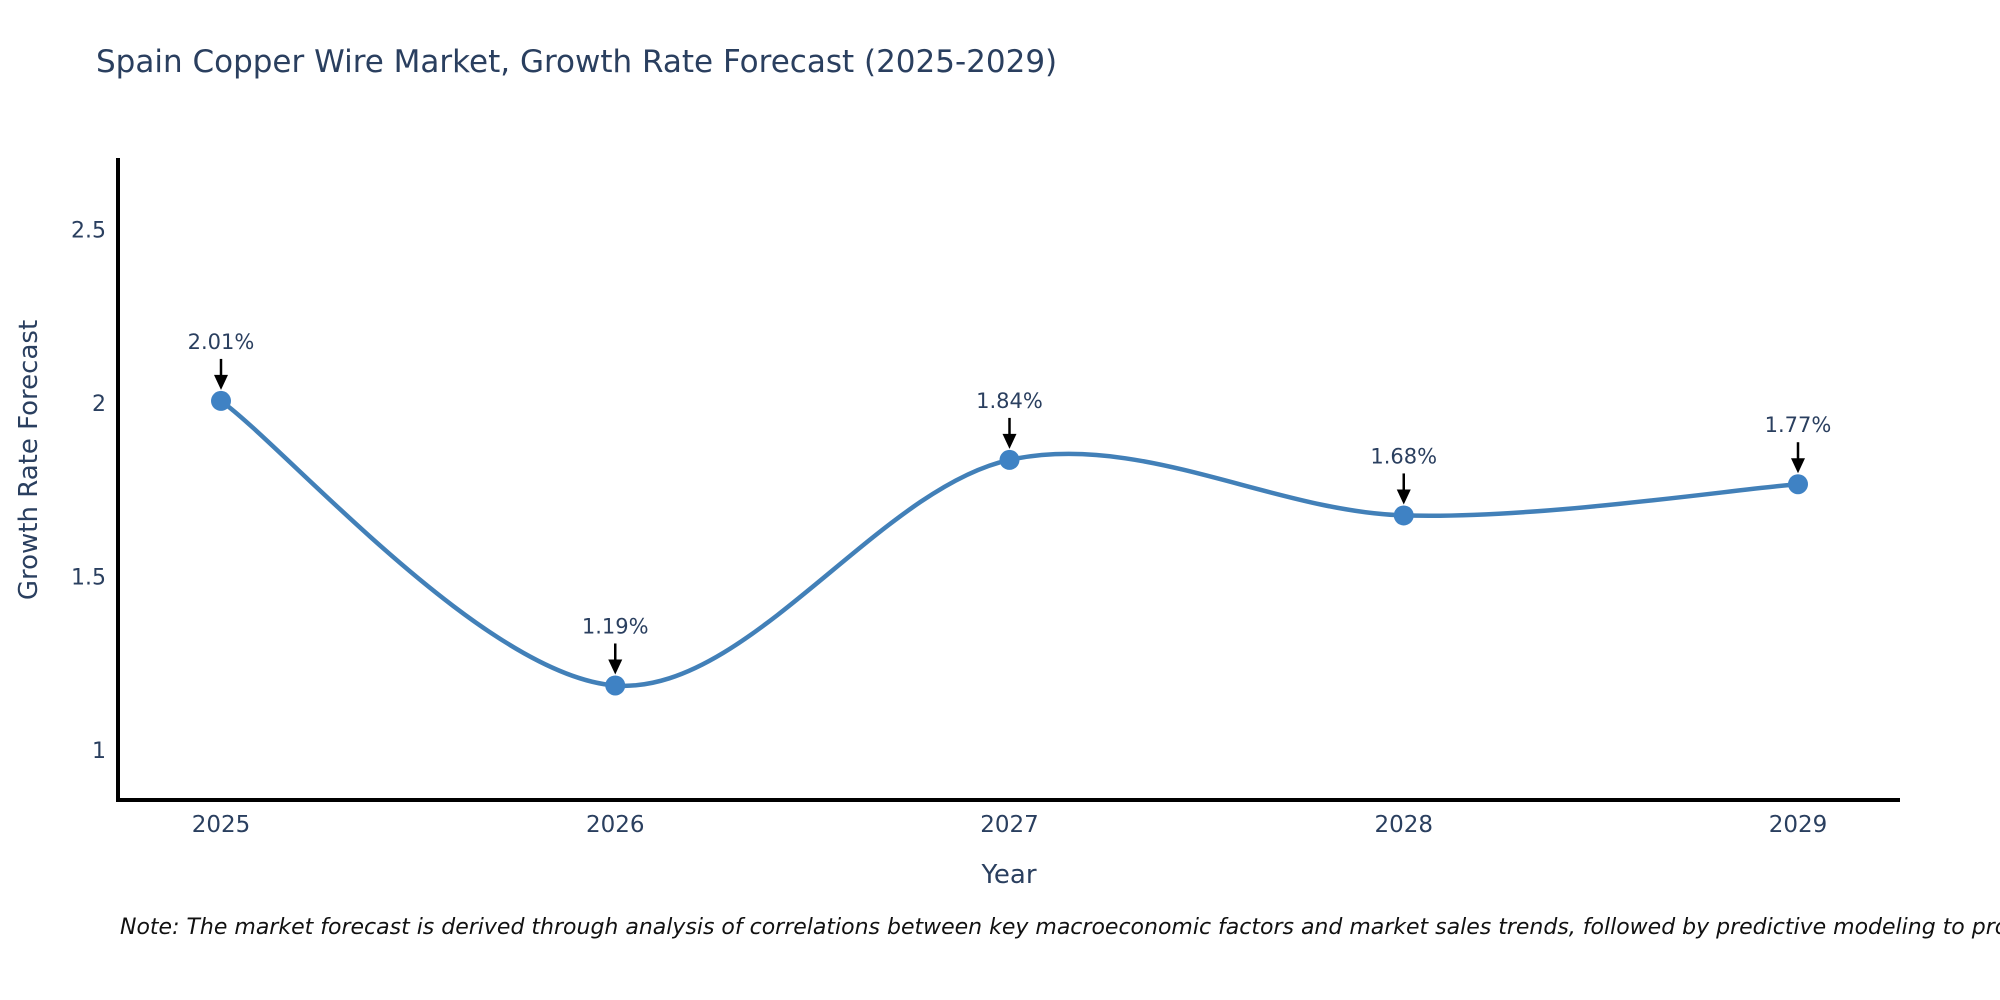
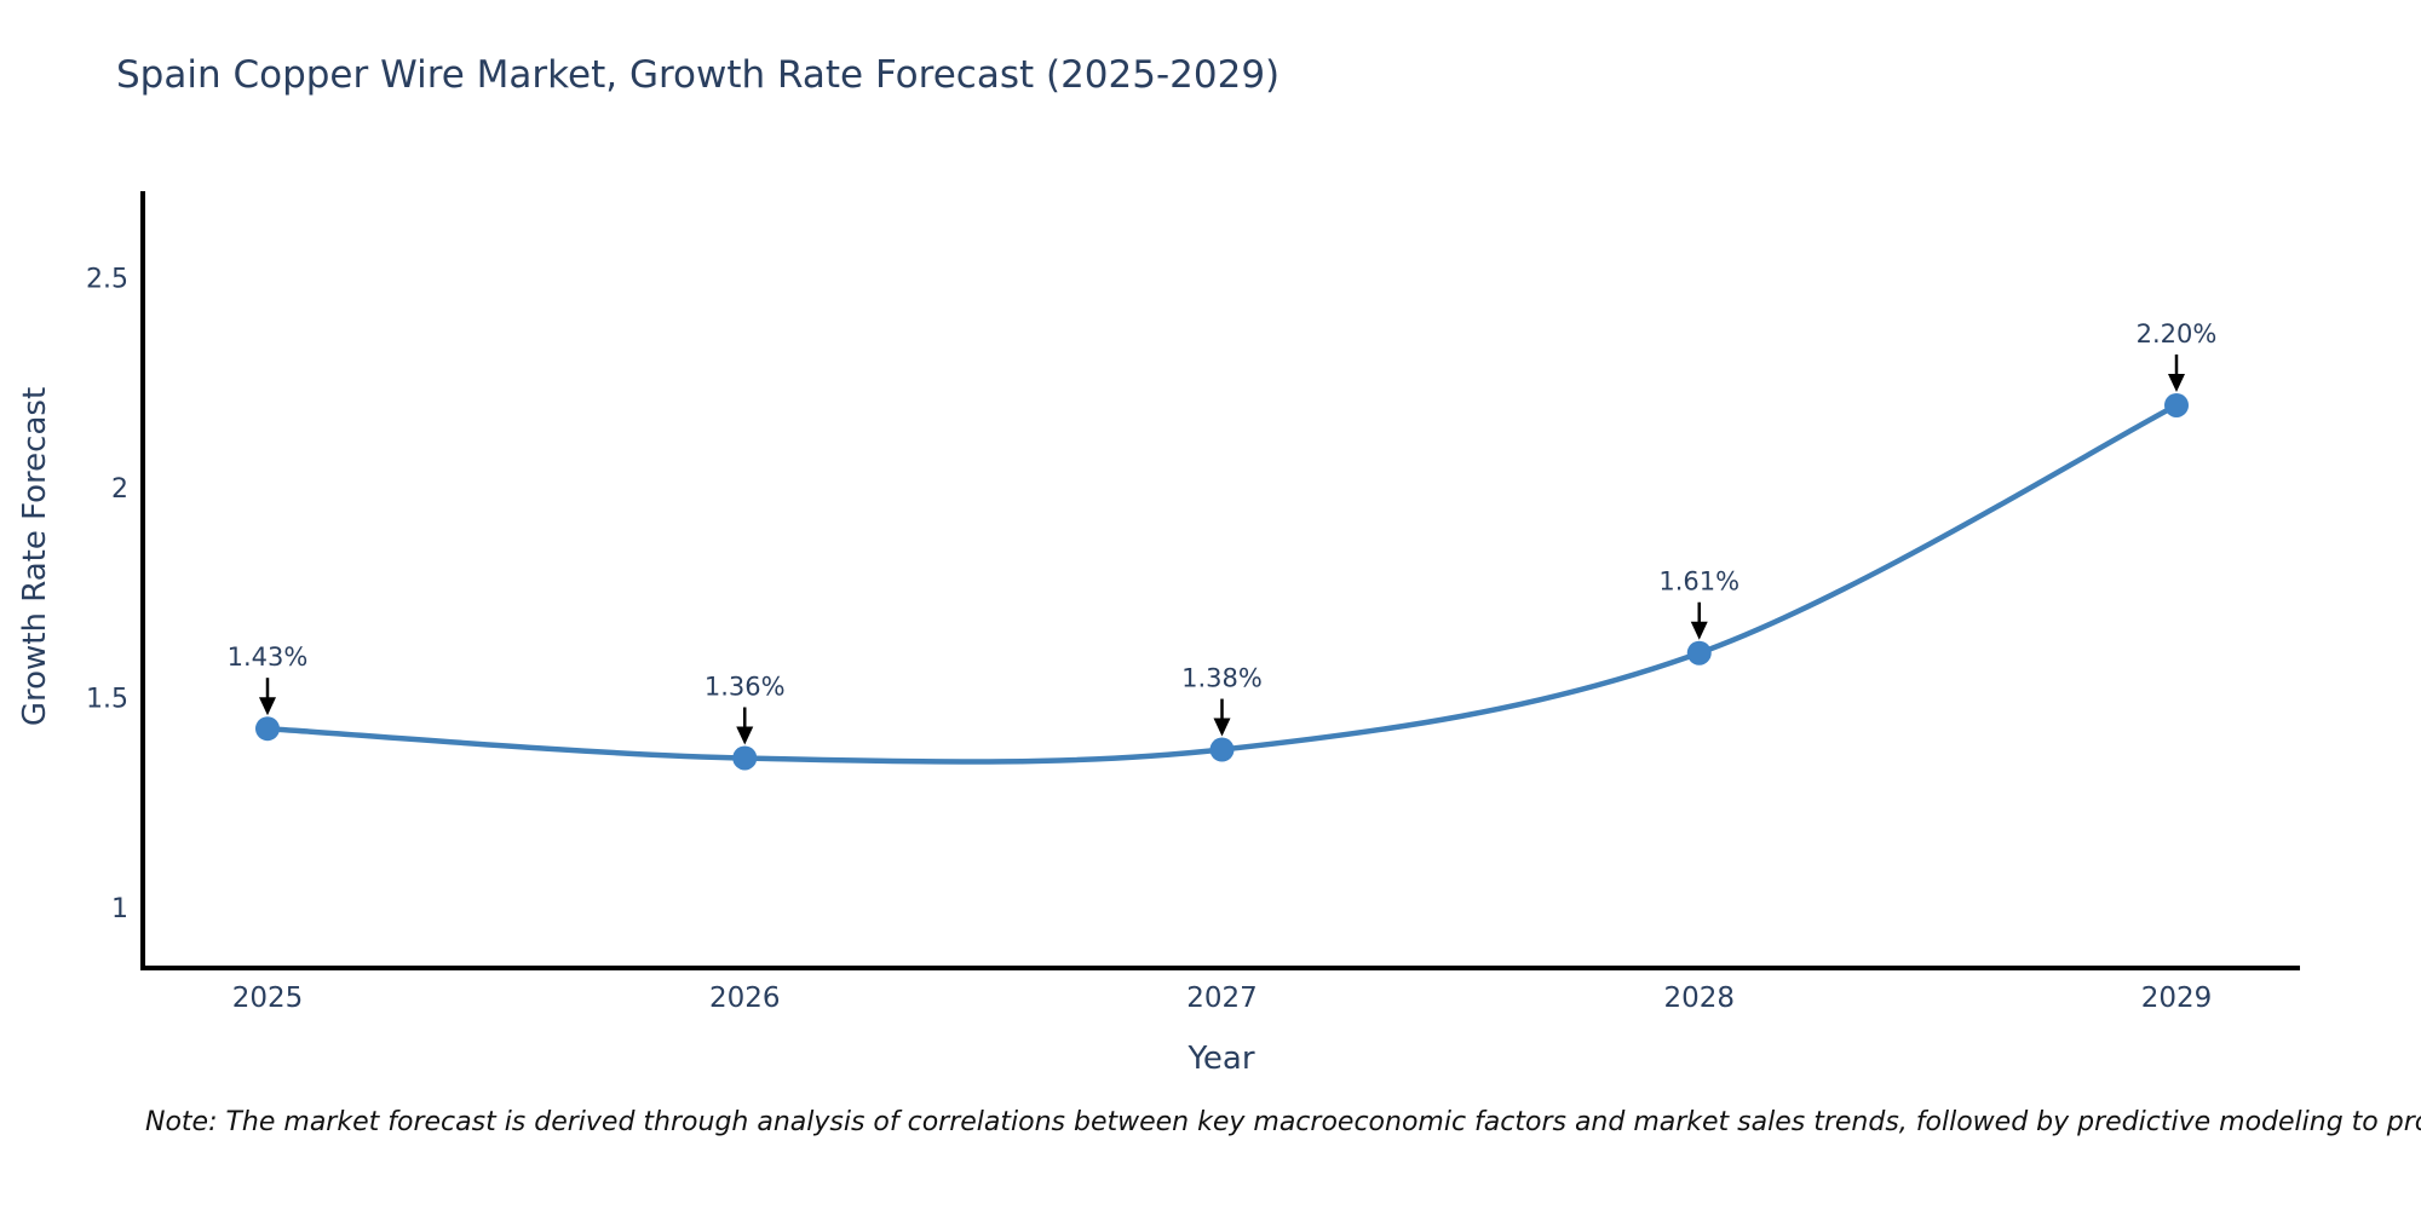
2025: 2.01% -> 1.43%
2026: 1.19% -> 1.36%
2027: 1.84% -> 1.38%
2028: 1.68% -> 1.61%
2029: 1.77% -> 2.20%
